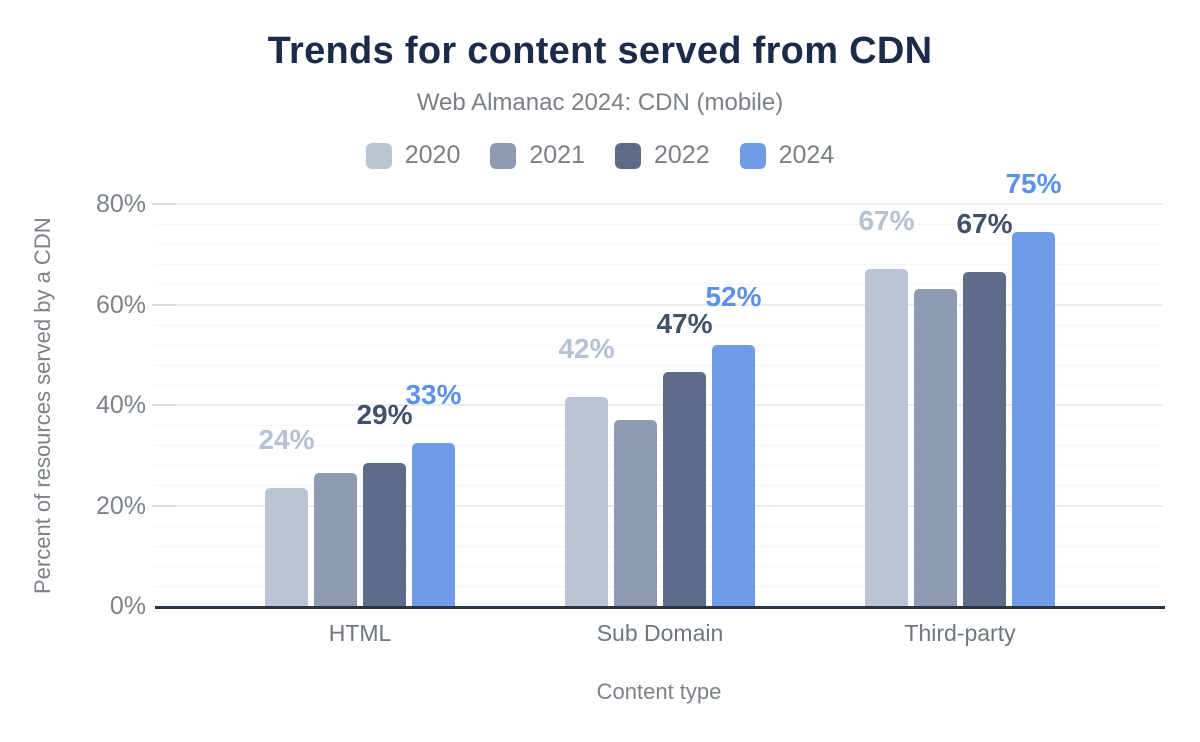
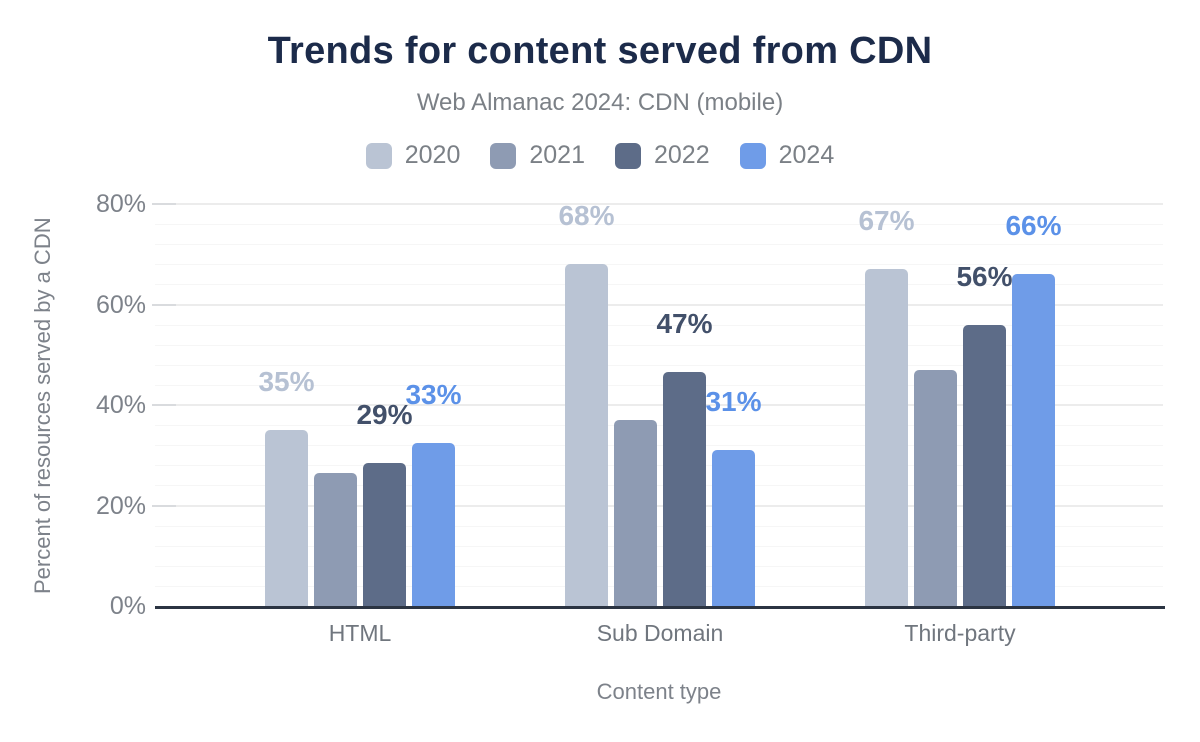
2020/HTML: 24% -> 35%
2020/Sub Domain: 42% -> 68%
2024/Sub Domain: 52% -> 31%
2021/Third-party: 63% -> 47%
2022/Third-party: 67% -> 56%
2024/Third-party: 75% -> 66%
